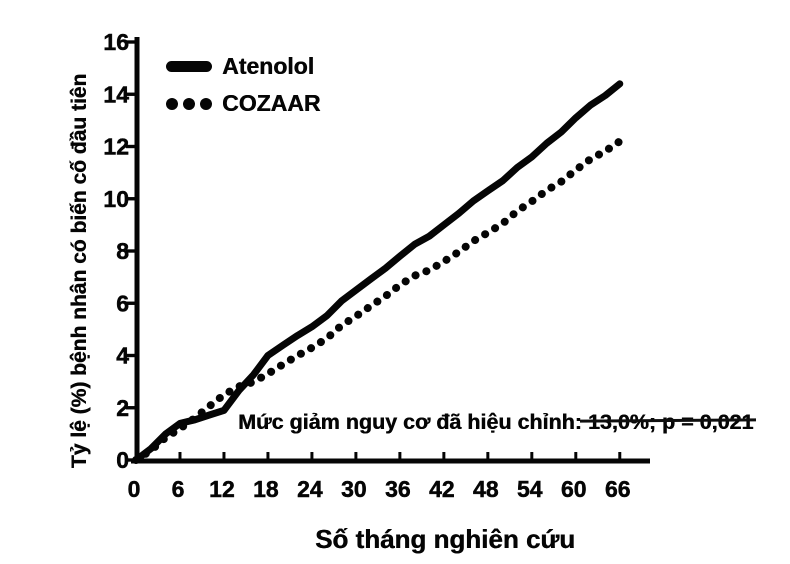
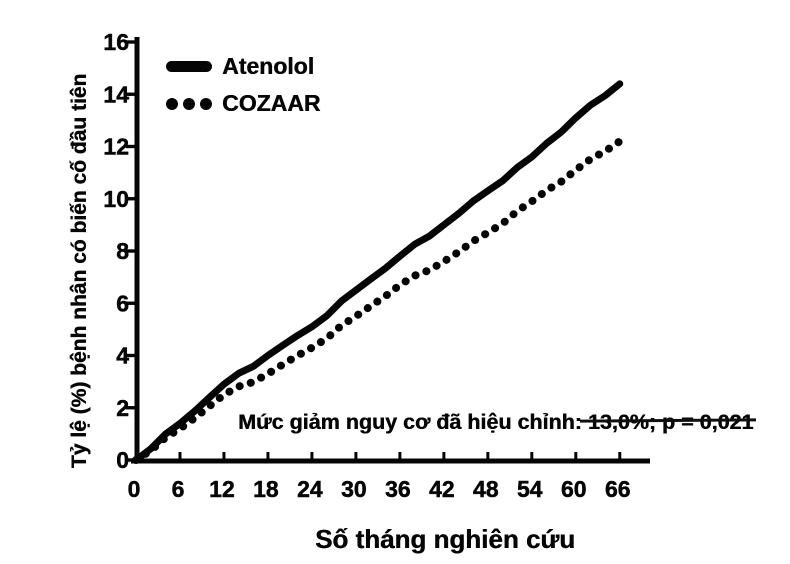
Atenolol/12: 1.9 -> 2.9
